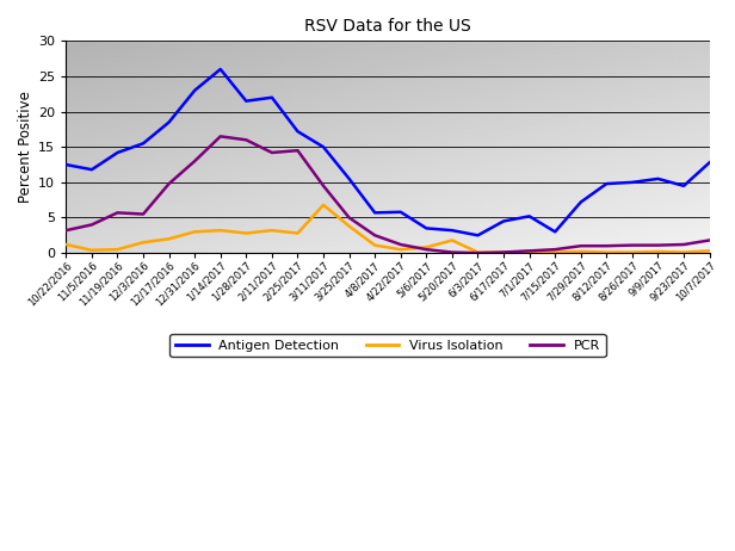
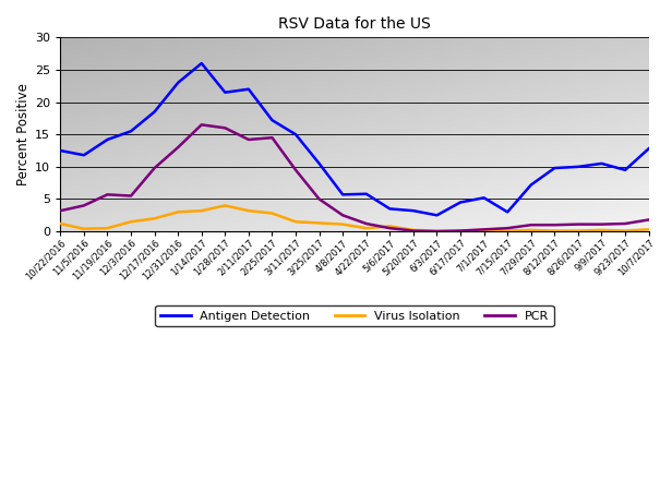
Virus Isolation/1/28/2017: 2.8 -> 4.0
Virus Isolation/3/11/2017: 6.8 -> 1.5
Virus Isolation/3/25/2017: 3.8 -> 1.3
Virus Isolation/5/20/2017: 1.8 -> 0.2
